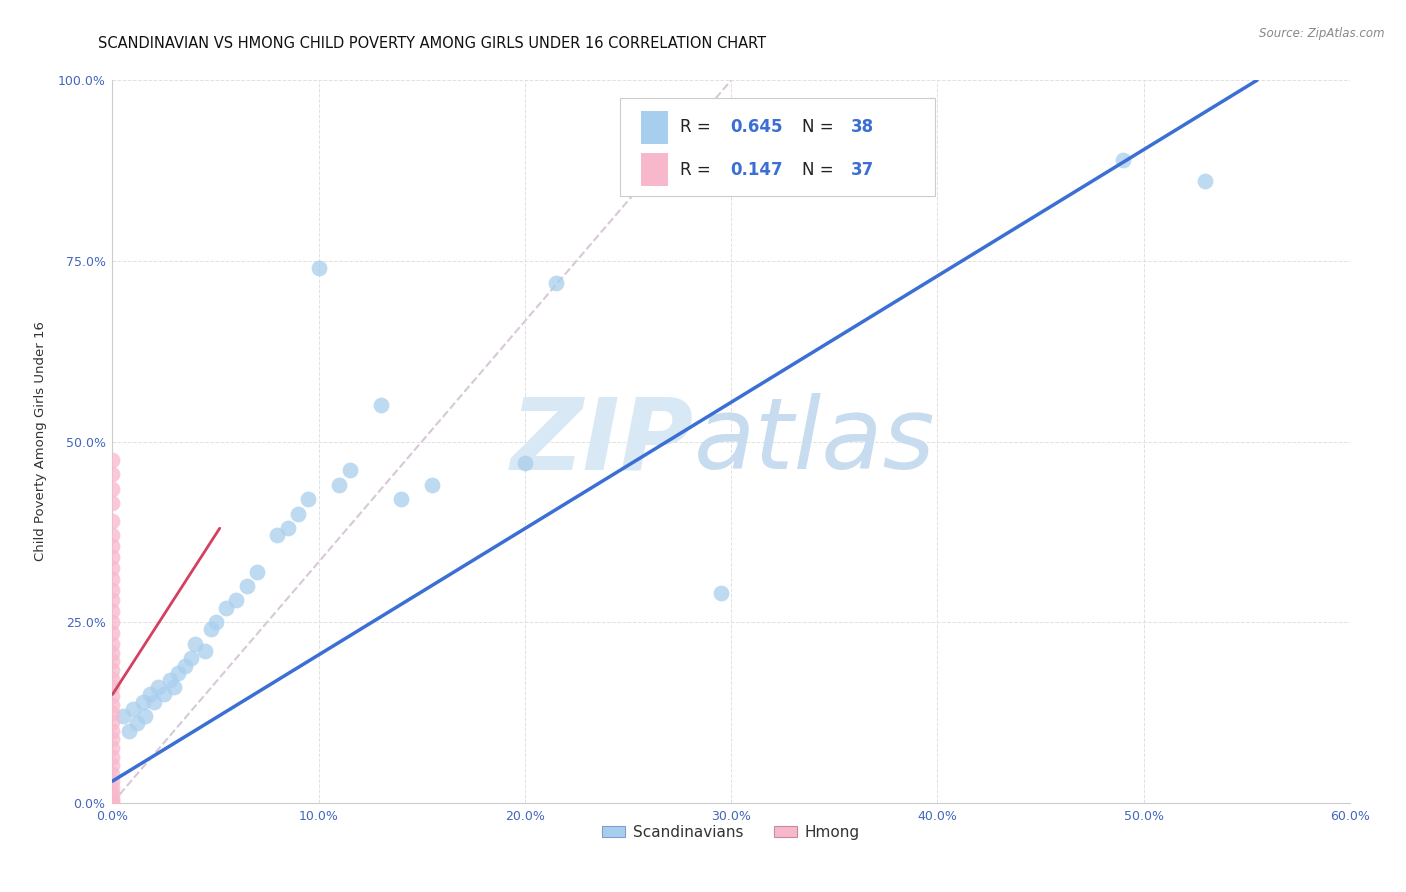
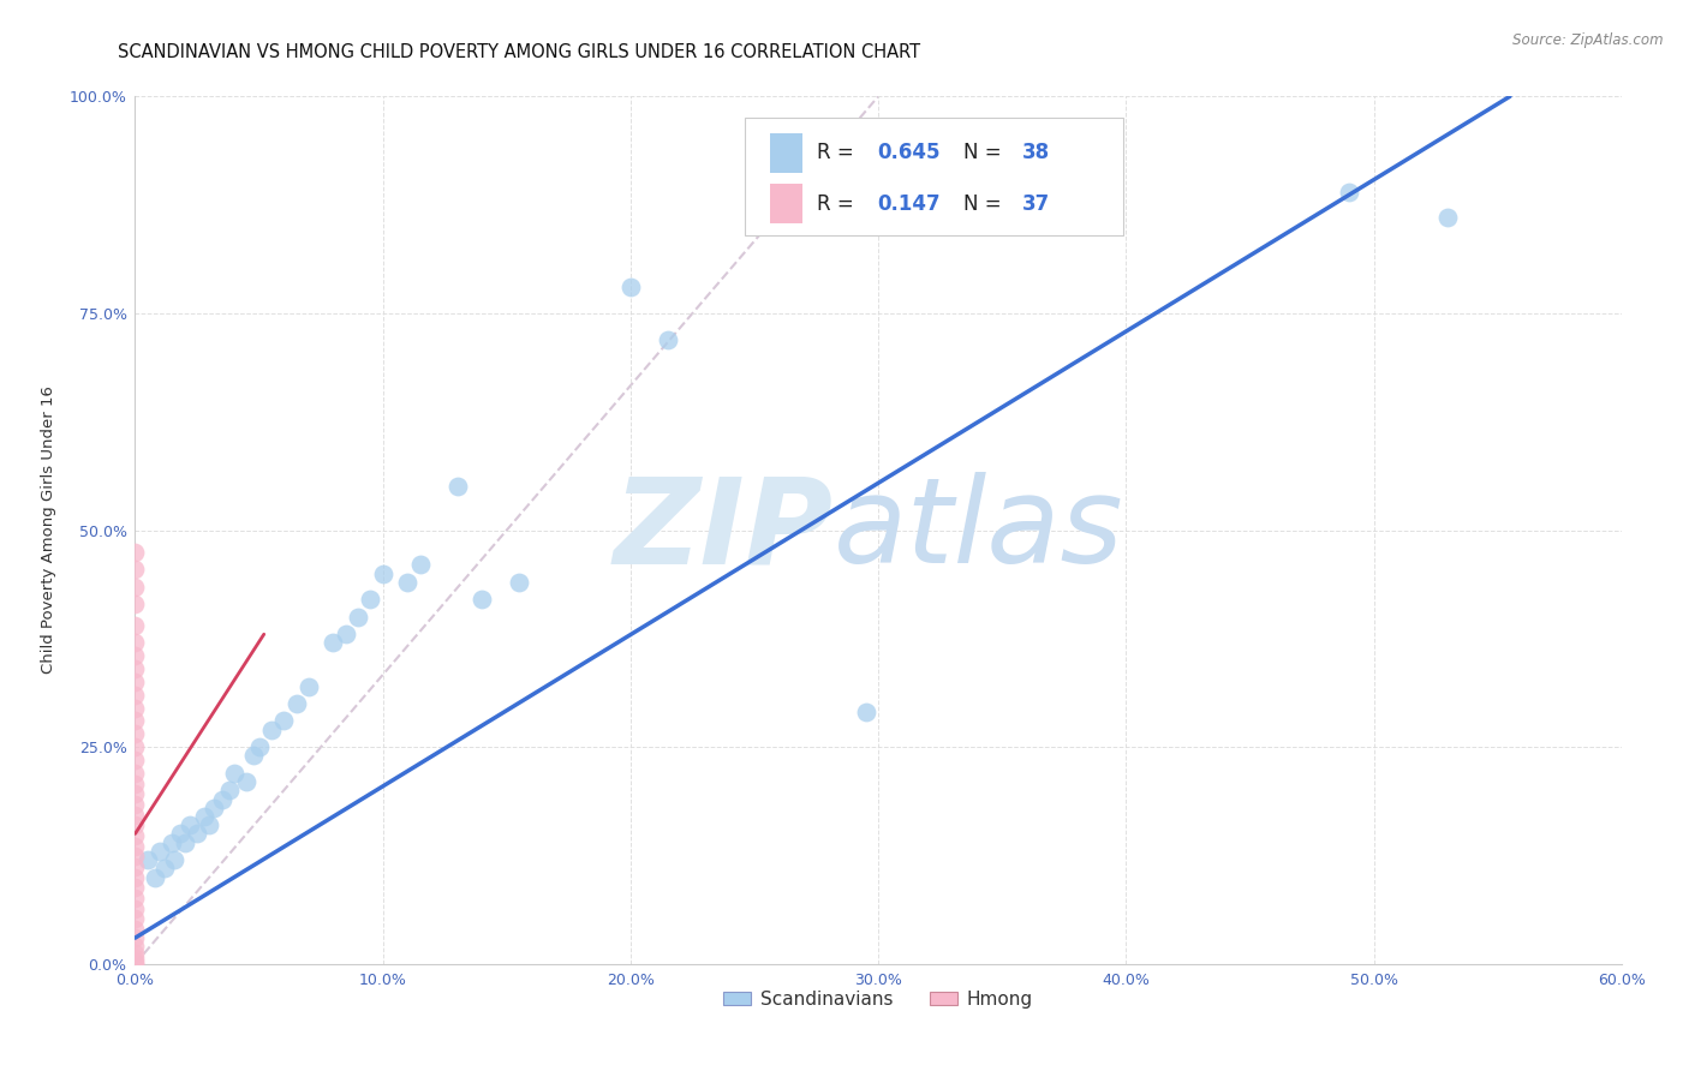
Scandinavians/10.0%: 74% -> 45%
Scandinavians/20.0%: 47% -> 78%
